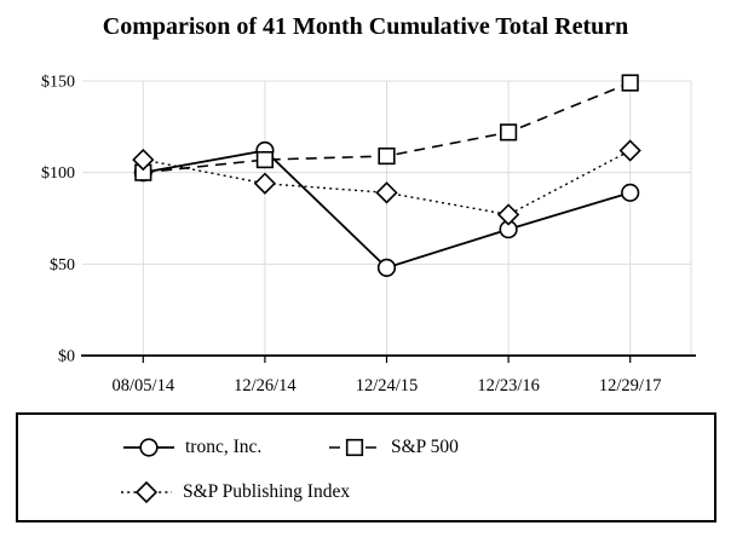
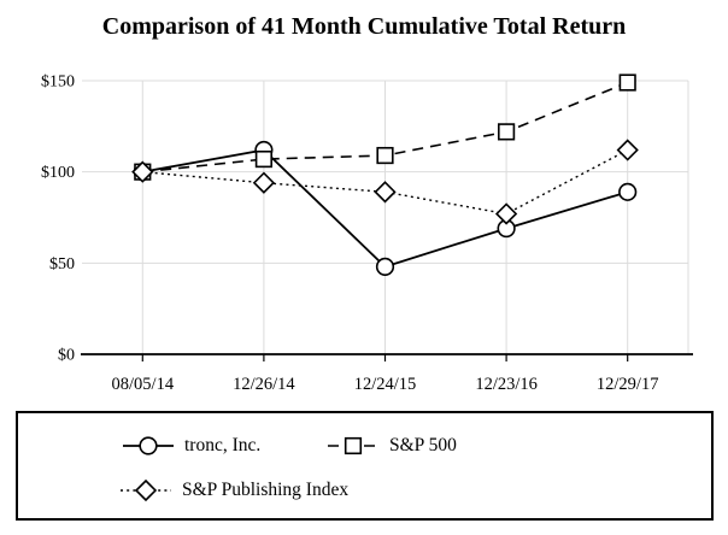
S&P Publishing Index/08/05/14: $107 -> $100
